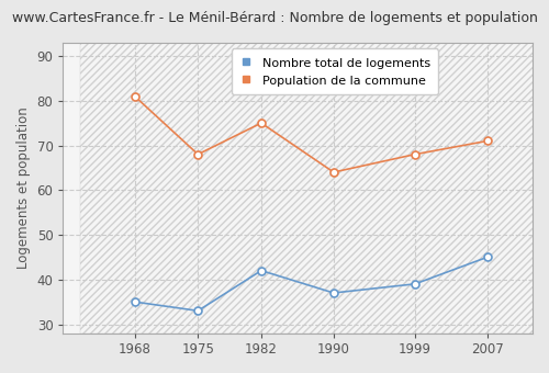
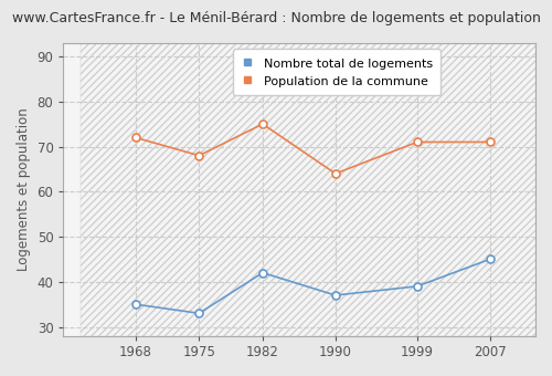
Population de la commune/1968: 81 -> 72
Population de la commune/1999: 68 -> 71
